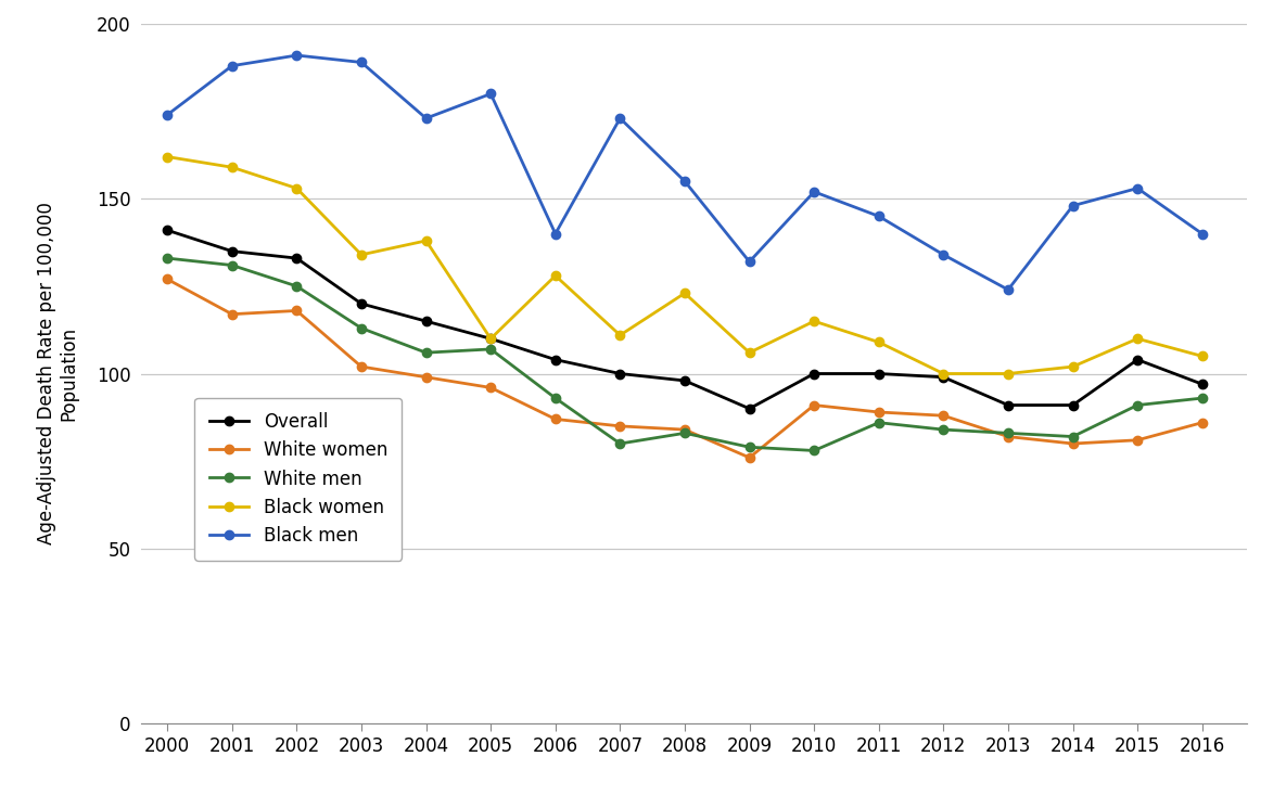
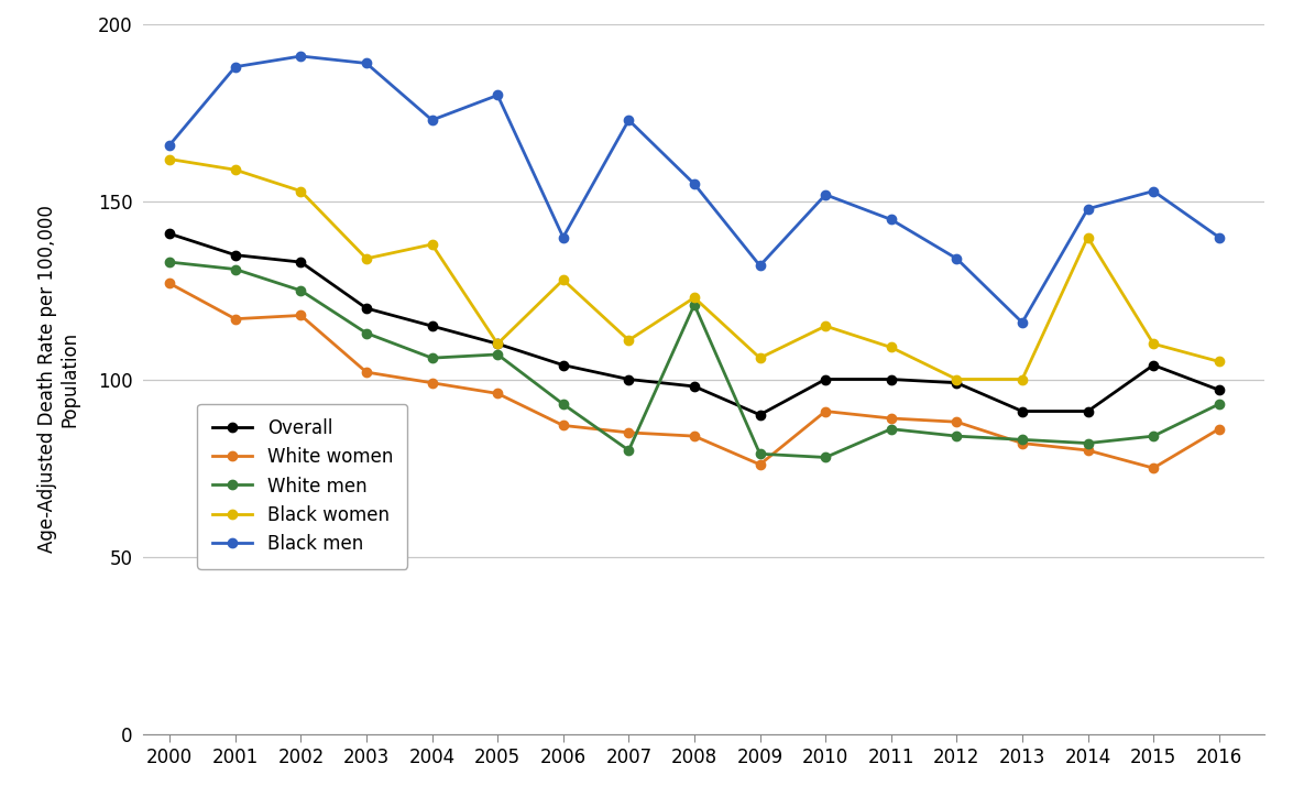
Black men/2000: 174 -> 166
White men/2008: 83 -> 121
Black men/2013: 124 -> 116
Black women/2014: 102 -> 140
White women/2015: 81 -> 75
White men/2015: 91 -> 84
